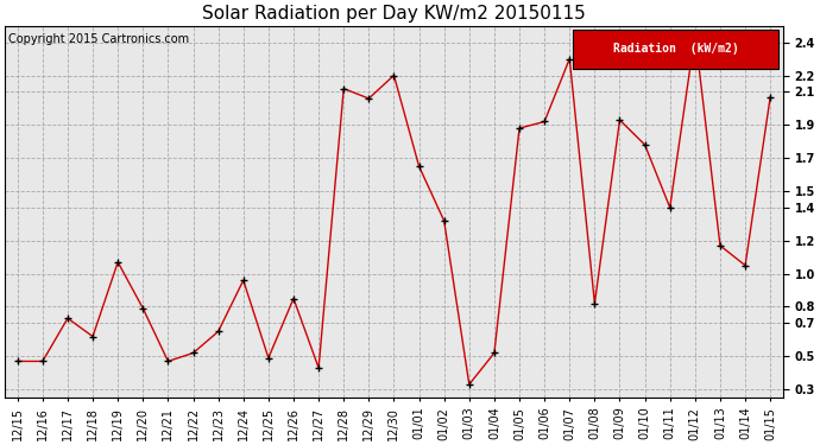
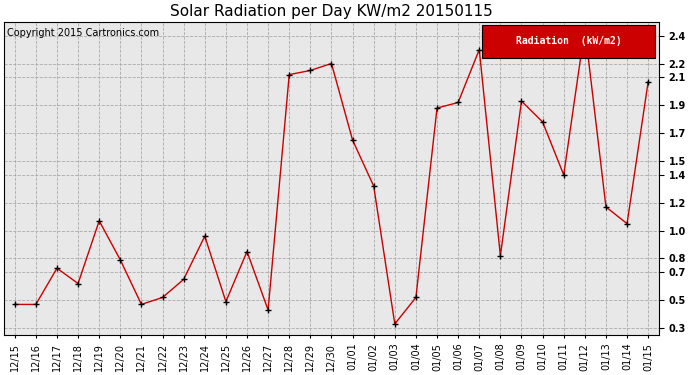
12/29: 2.06 -> 2.15
